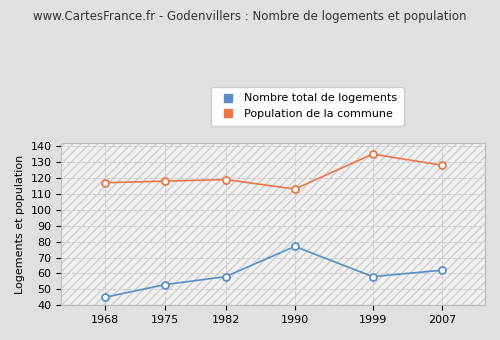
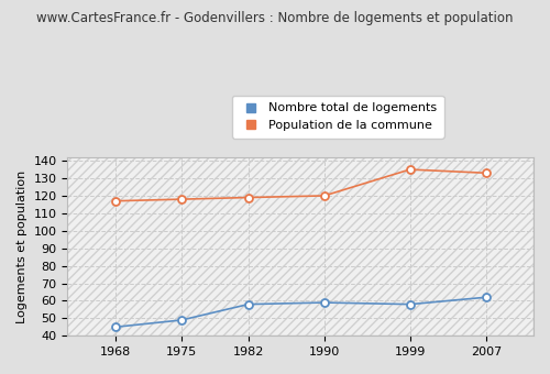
Nombre total de logements/1975: 53 -> 49
Nombre total de logements/1990: 77 -> 59
Population de la commune/1990: 113 -> 120
Population de la commune/2007: 128 -> 133
